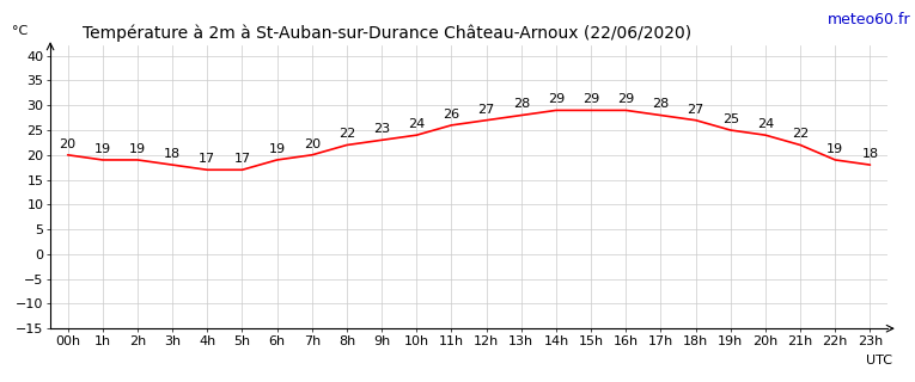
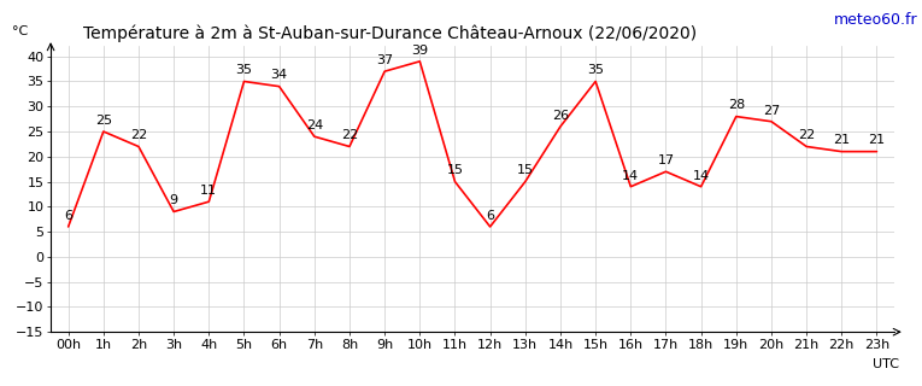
00h: 20 -> 6
1h: 19 -> 25
2h: 19 -> 22
3h: 18 -> 9
4h: 17 -> 11
5h: 17 -> 35
6h: 19 -> 34
7h: 20 -> 24
9h: 23 -> 37
10h: 24 -> 39
11h: 26 -> 15
12h: 27 -> 6
13h: 28 -> 15
14h: 29 -> 26
15h: 29 -> 35
16h: 29 -> 14
17h: 28 -> 17
18h: 27 -> 14
19h: 25 -> 28
20h: 24 -> 27
22h: 19 -> 21
23h: 18 -> 21
